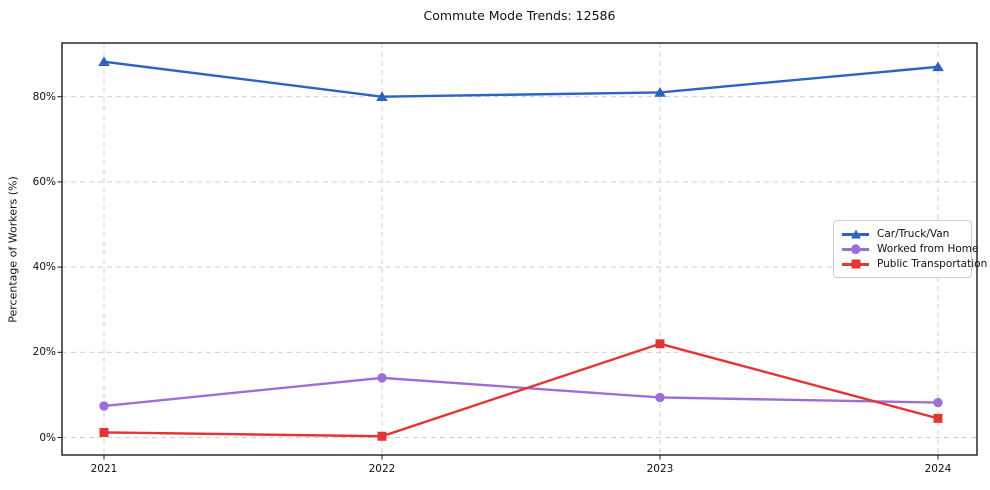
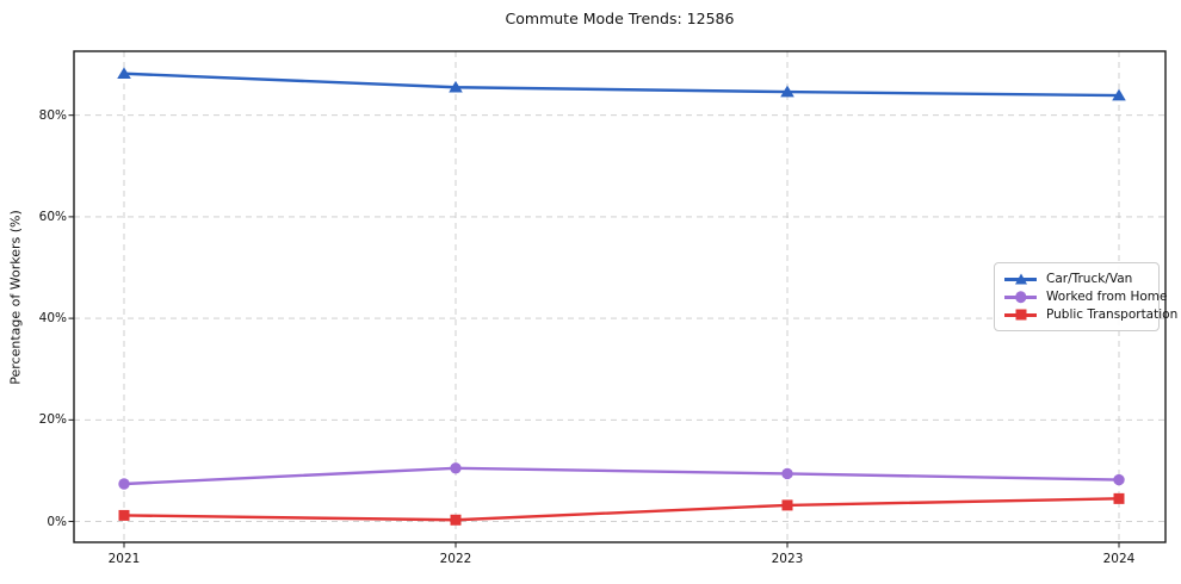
Car/Truck/Van/2022: 80% -> 86%
Worked from Home/2022: 14% -> 10%
Car/Truck/Van/2023: 81% -> 85%
Public Transportation/2023: 22% -> 3%
Car/Truck/Van/2024: 87% -> 84%
